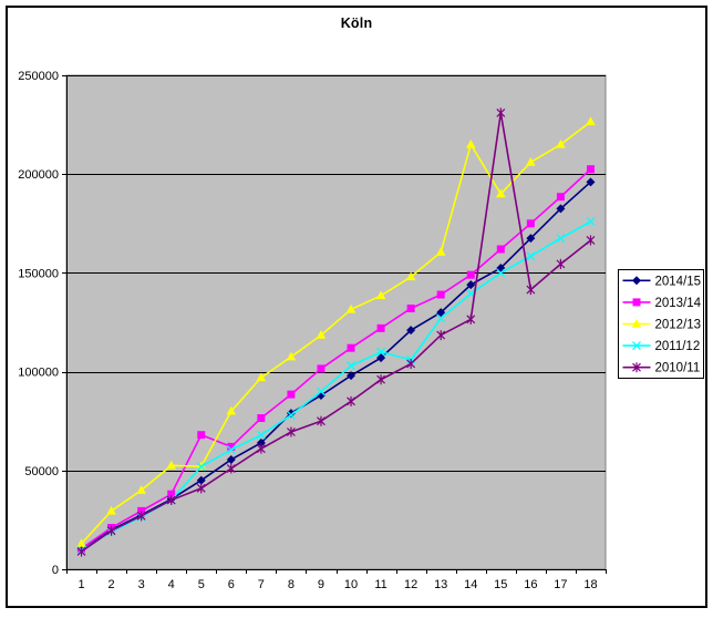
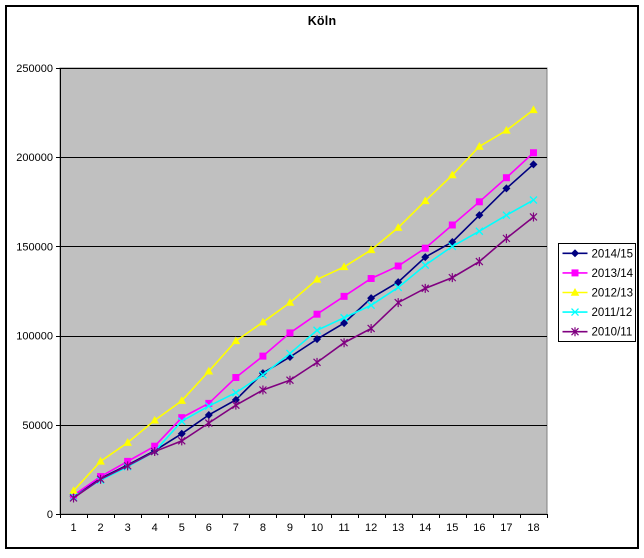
2013/14/5: 68000 -> 54000
2012/13/5: 52000 -> 64000
2011/12/12: 106000 -> 117000
2012/13/14: 215000 -> 176000
2010/11/15: 231000 -> 132000
